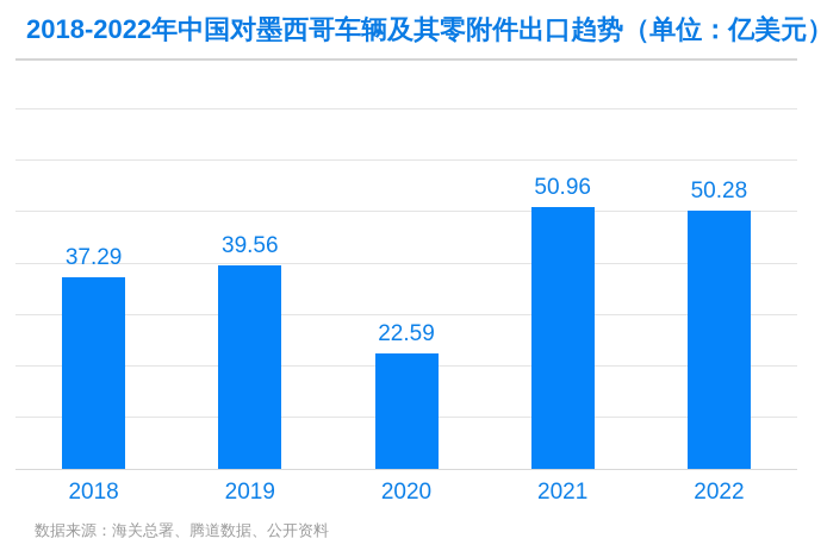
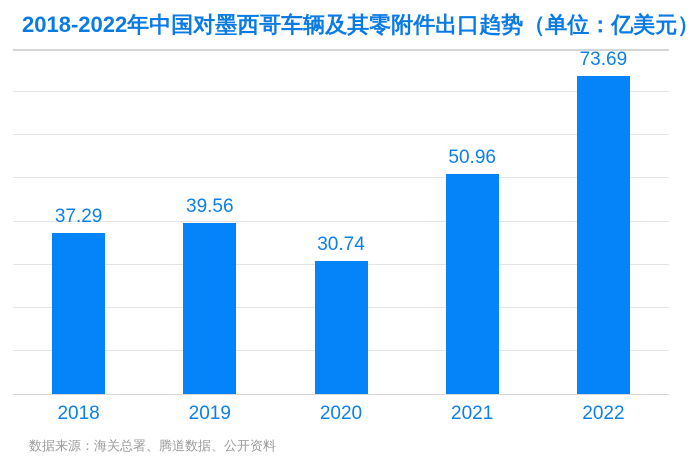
2020: 22.59 -> 30.74
2022: 50.28 -> 73.69
